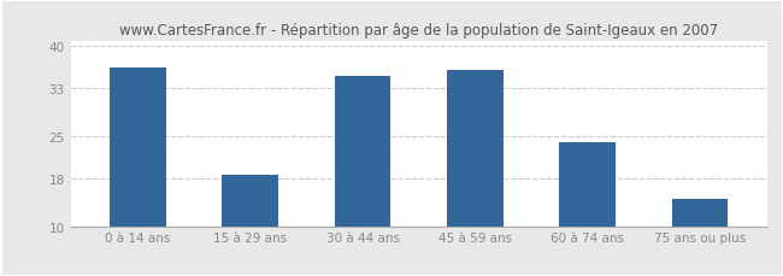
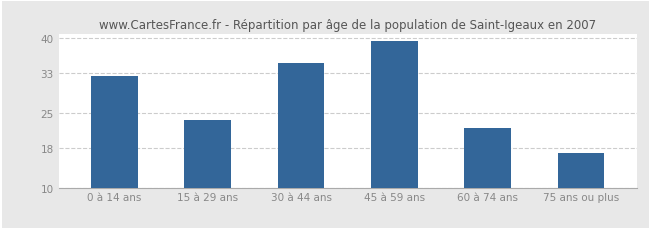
0 à 14 ans: 36.5 -> 32.5
15 à 29 ans: 18.5 -> 23.5
45 à 59 ans: 36.0 -> 39.5
60 à 74 ans: 24.0 -> 22.0
75 ans ou plus: 14.5 -> 17.0
